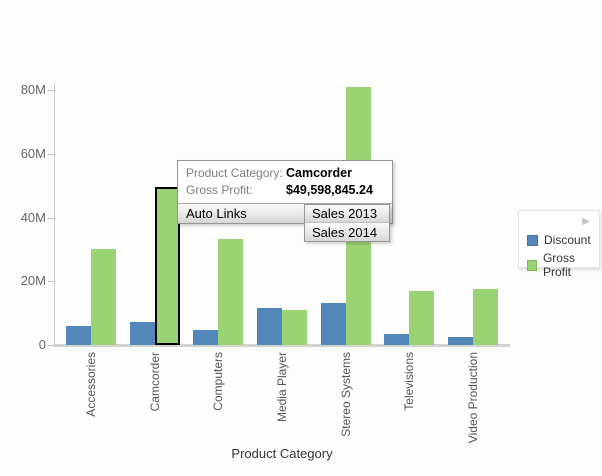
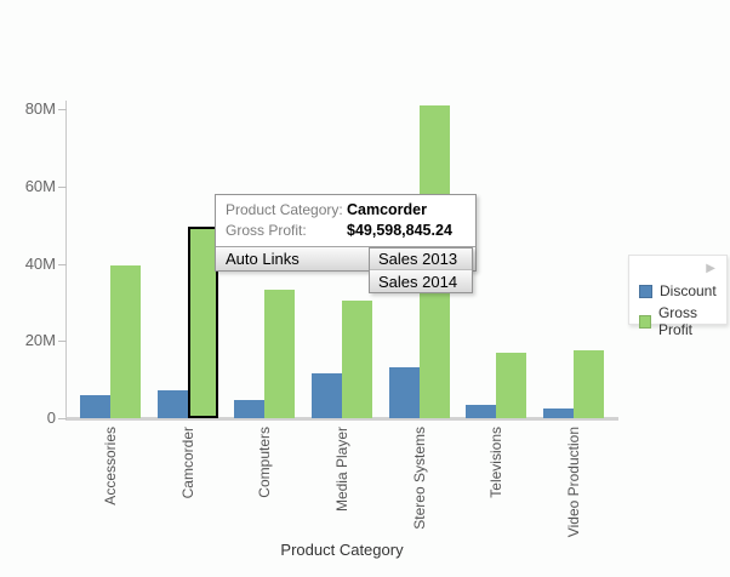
Gross Profit/Accessories: 30M -> 40M
Gross Profit/Media Player: 11M -> 30M
